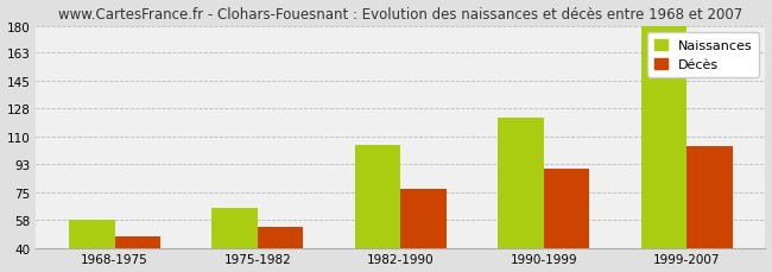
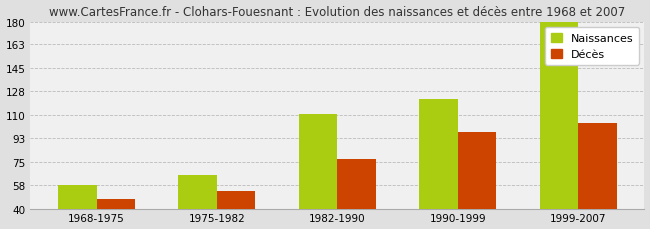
Naissances/1982-1990: 105 -> 111
Décès/1990-1999: 90 -> 97
